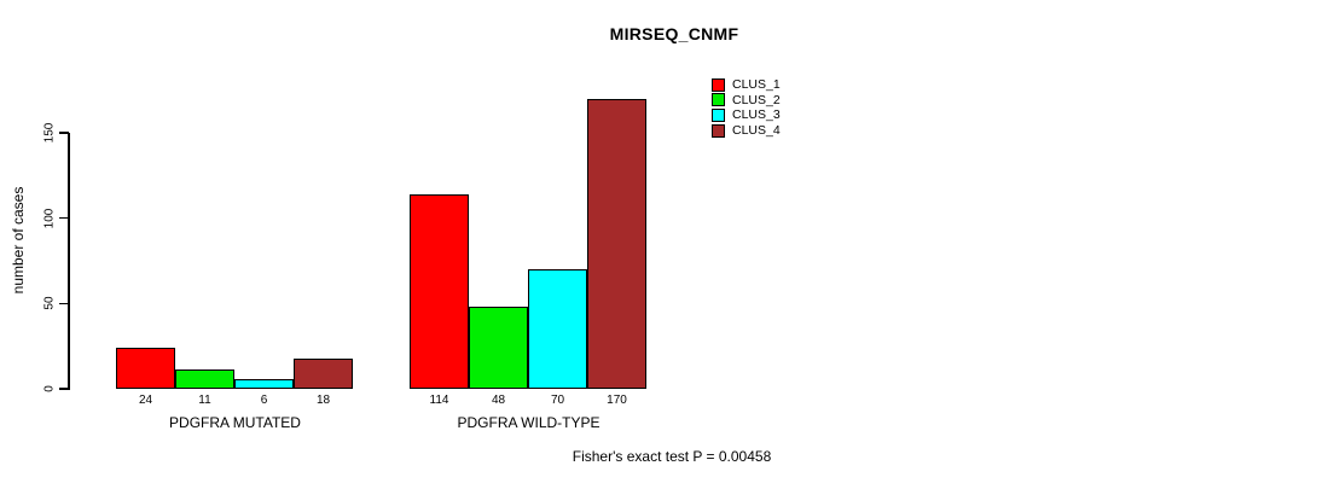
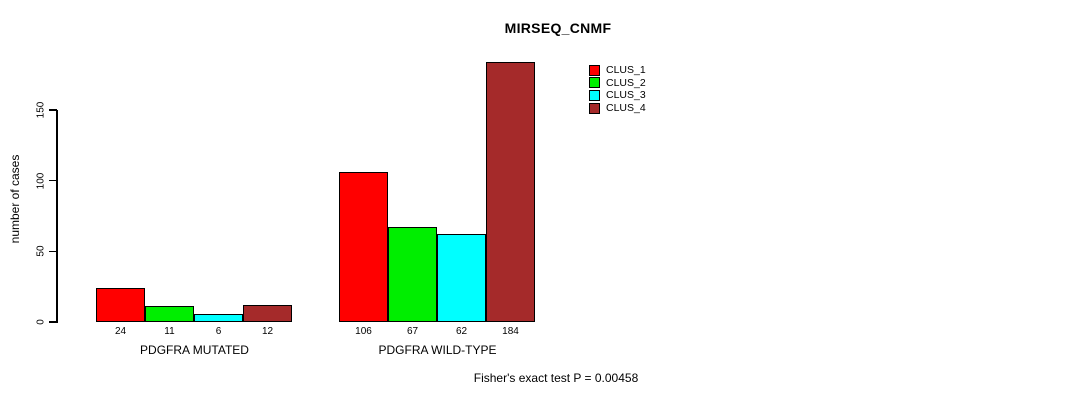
CLUS_4/PDGFRA MUTATED: 18 -> 12
CLUS_1/PDGFRA WILD-TYPE: 114 -> 106
CLUS_2/PDGFRA WILD-TYPE: 48 -> 67
CLUS_3/PDGFRA WILD-TYPE: 70 -> 62
CLUS_4/PDGFRA WILD-TYPE: 170 -> 184
